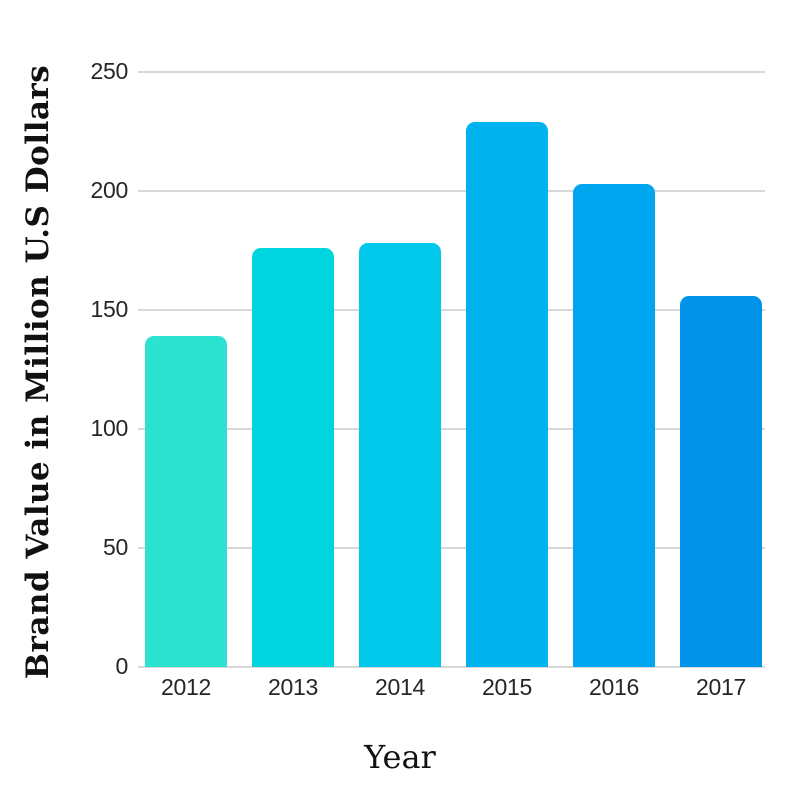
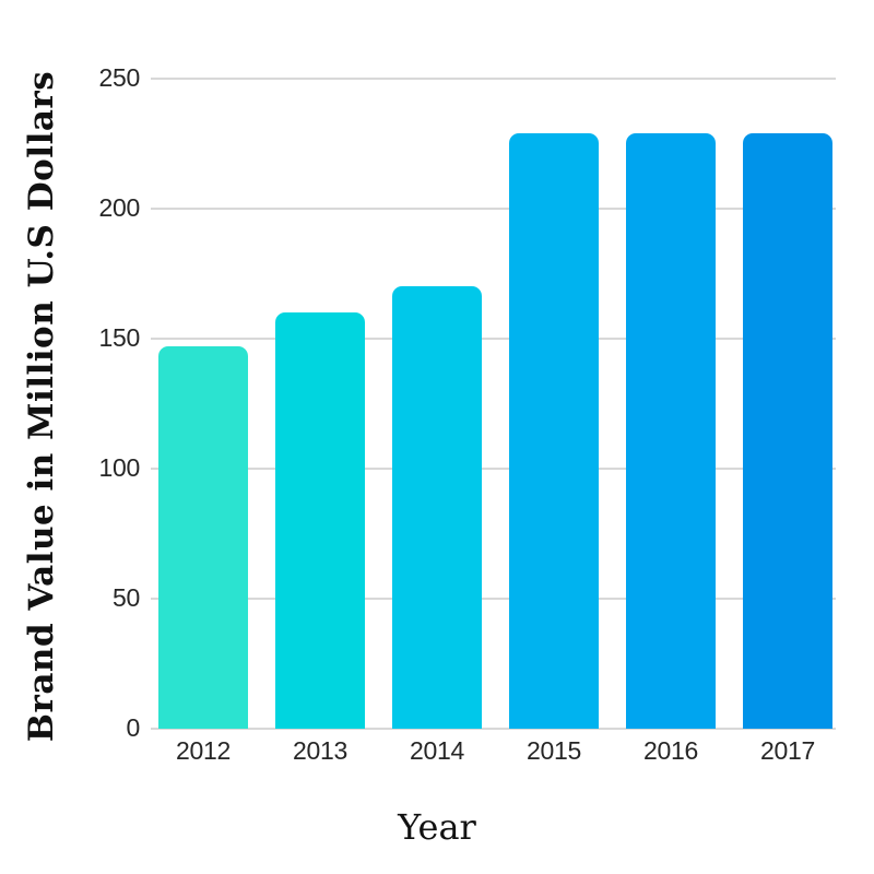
2012: 139 -> 147
2013: 176 -> 160
2014: 178 -> 170
2016: 203 -> 229
2017: 156 -> 229
